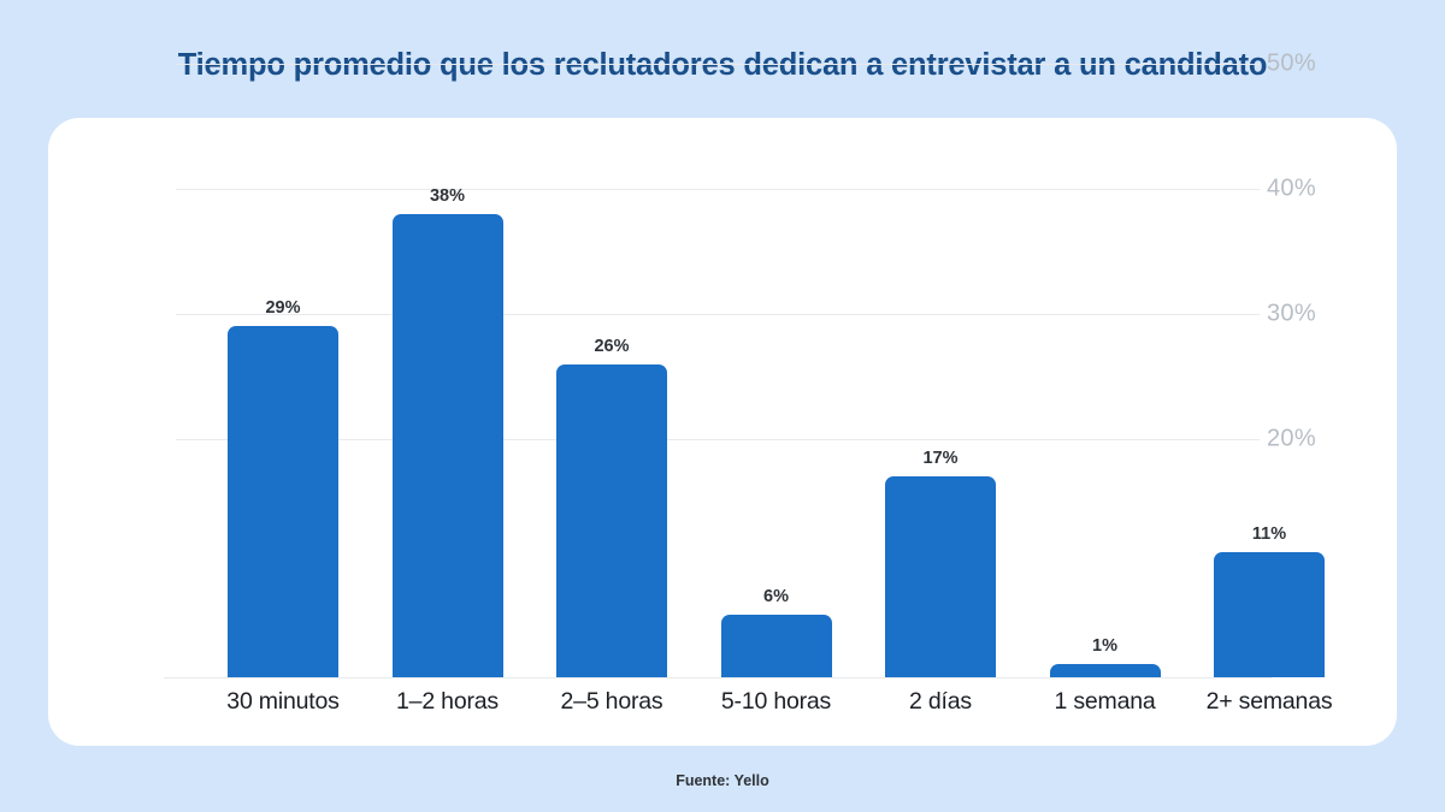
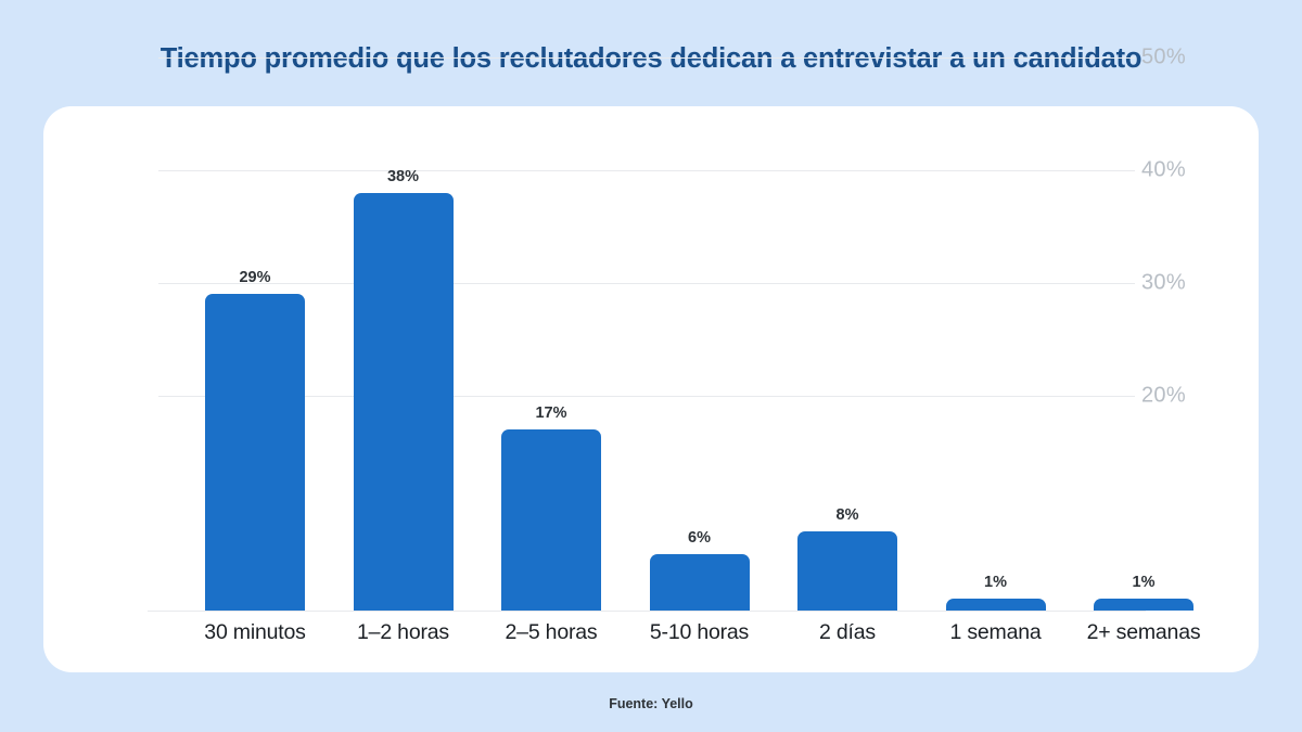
2–5 horas: 26% -> 17%
2 días: 17% -> 8%
2+ semanas: 11% -> 1%
